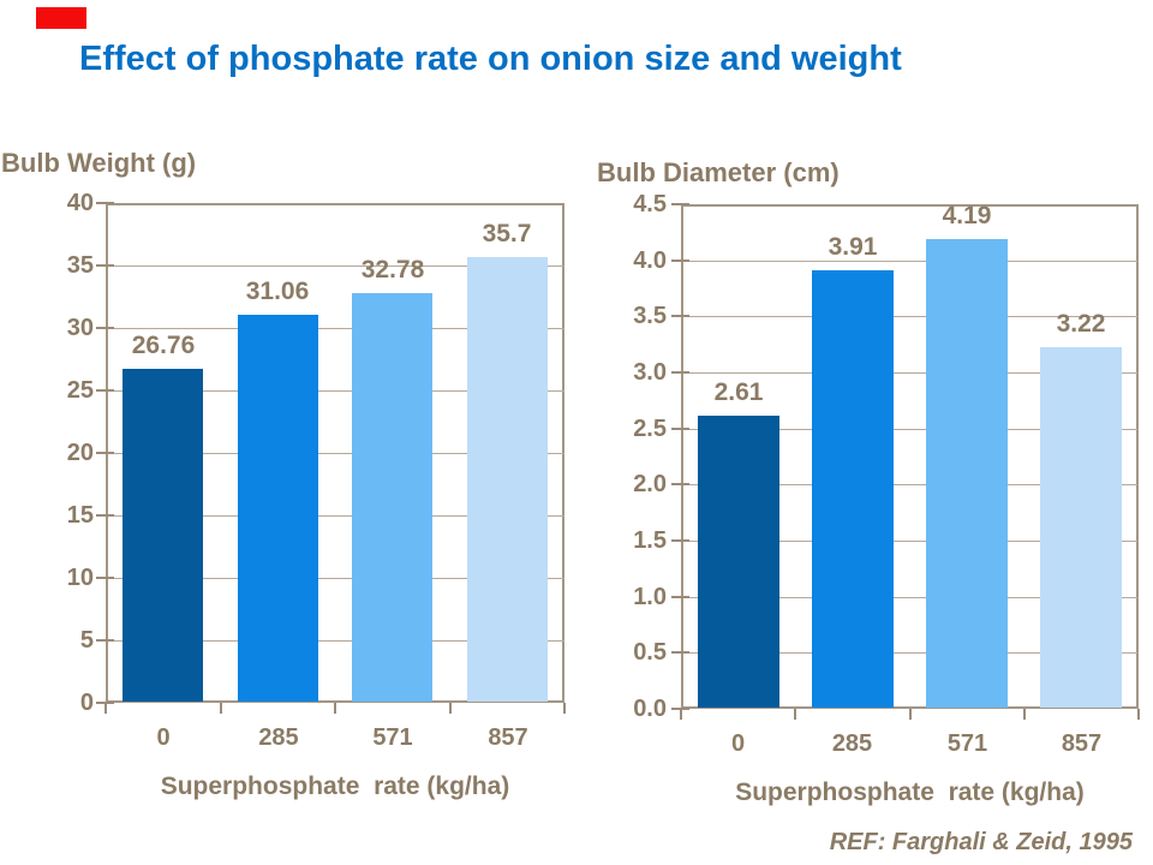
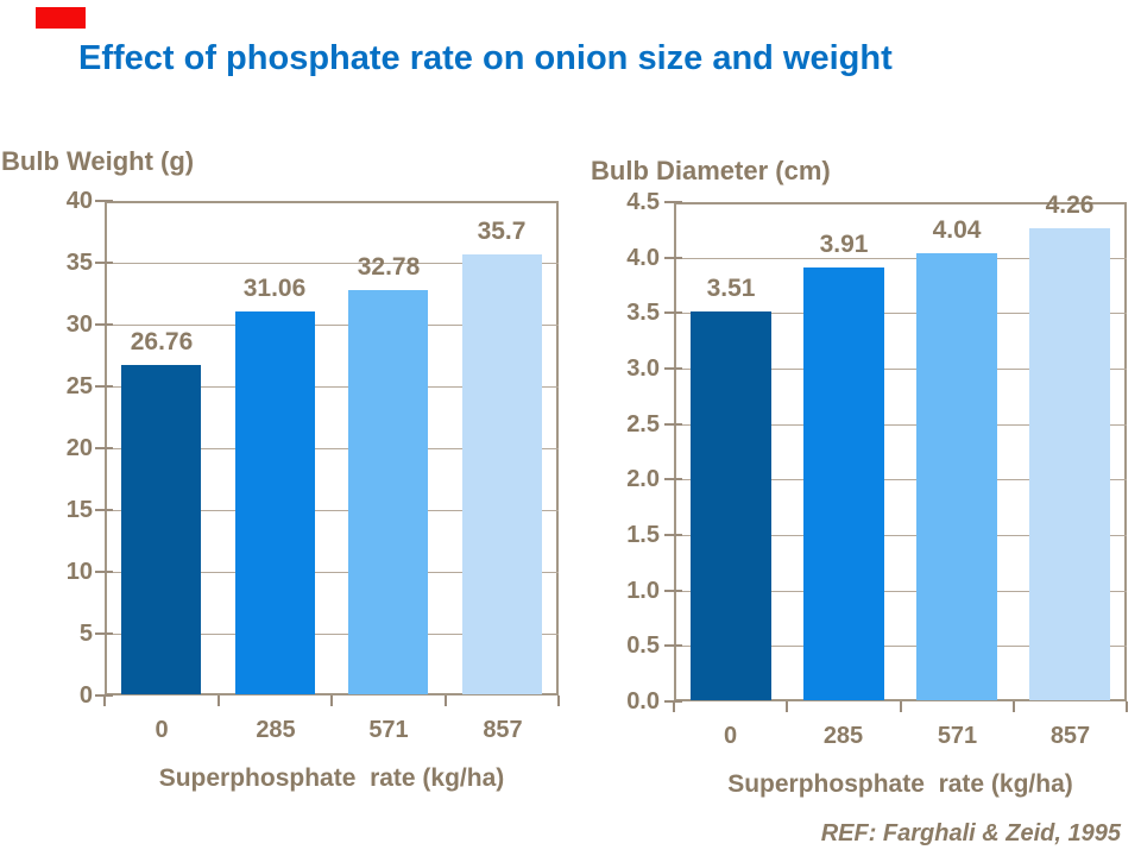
Bulb Diameter (cm)/0: 2.61 -> 3.51
Bulb Diameter (cm)/571: 4.19 -> 4.04
Bulb Diameter (cm)/857: 3.22 -> 4.26
